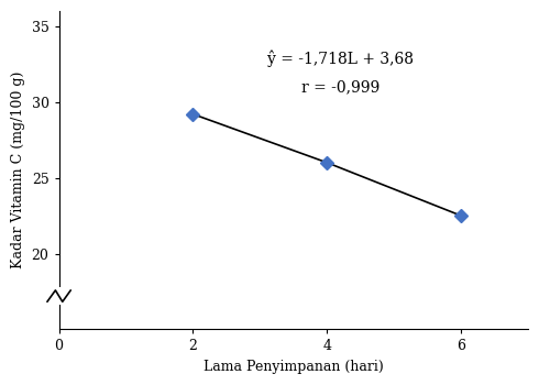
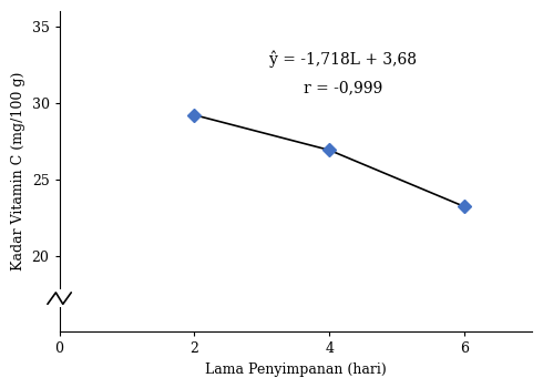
4: 26.0 -> 26.9
6: 22.5 -> 23.2
